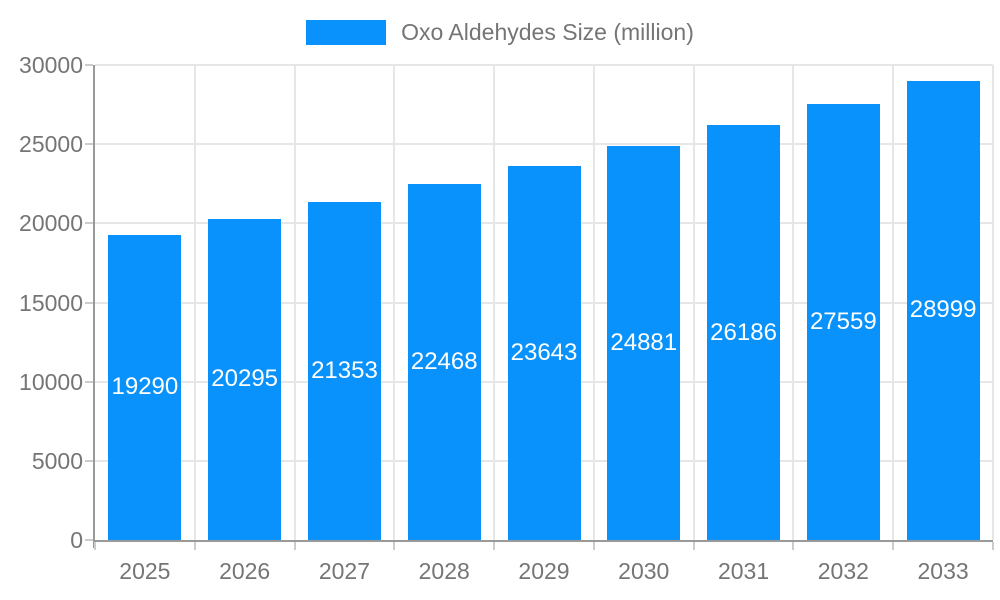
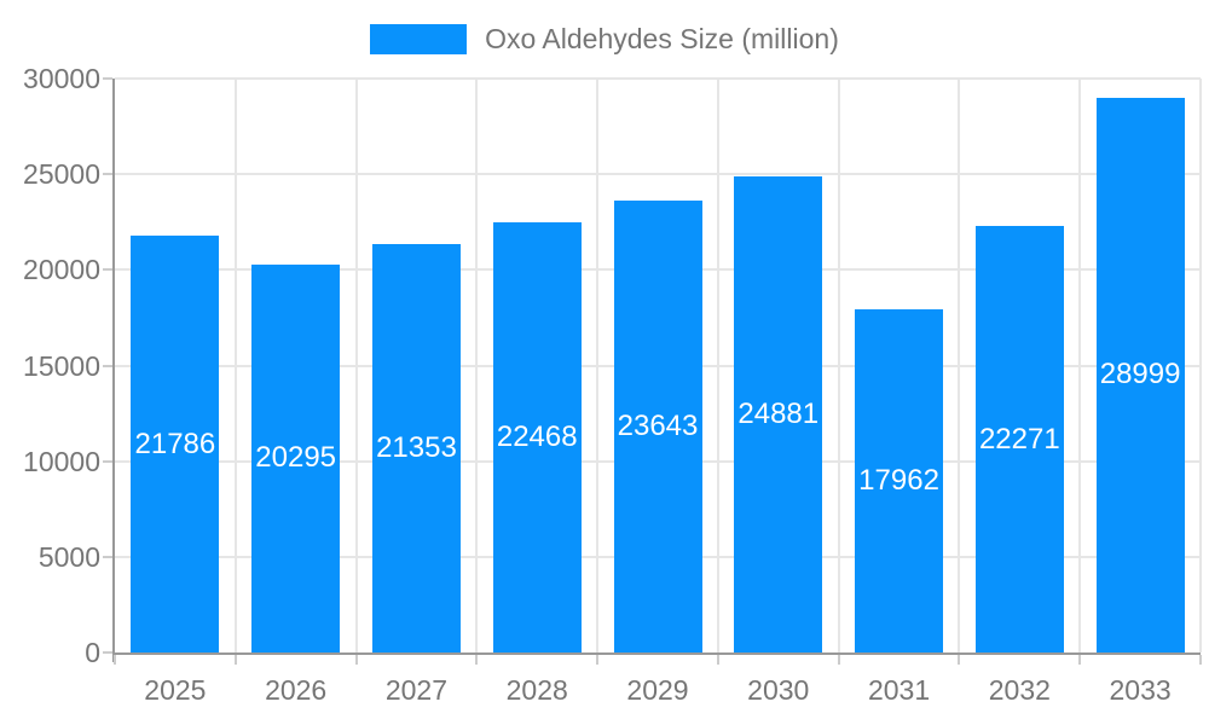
2025: 19290 -> 21786
2031: 26186 -> 17962
2032: 27559 -> 22271
